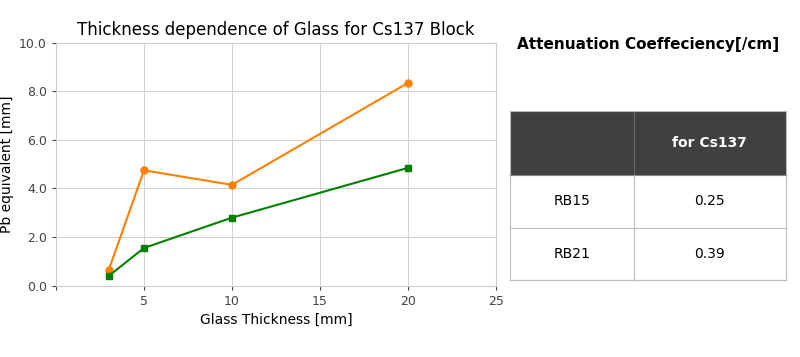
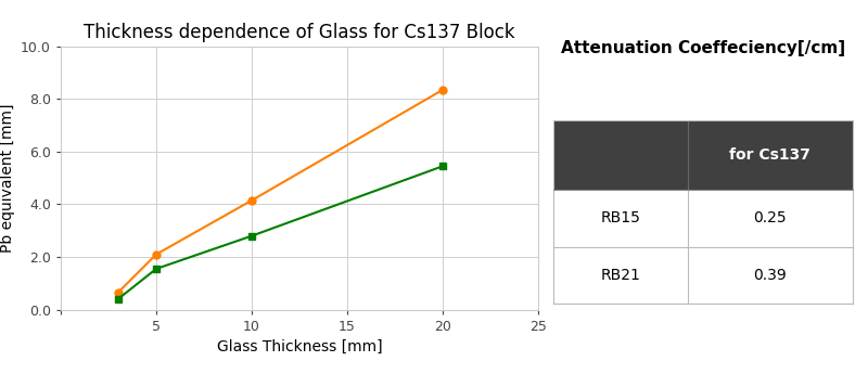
RB21/5: 4.75 -> 2.10
RB15/20: 4.85 -> 5.45
